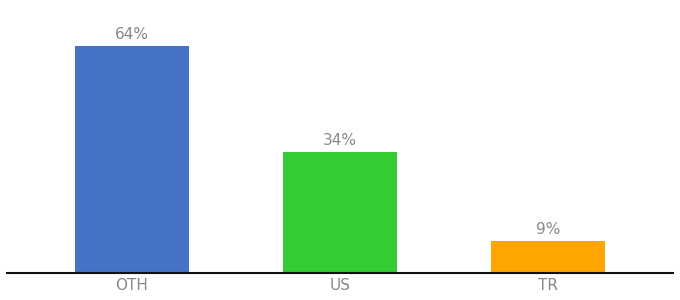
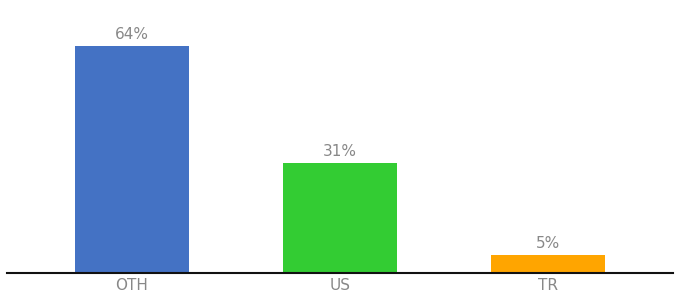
US: 34% -> 31%
TR: 9% -> 5%
